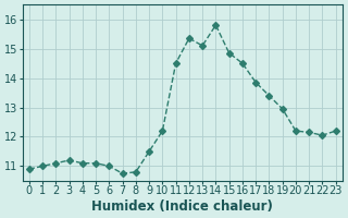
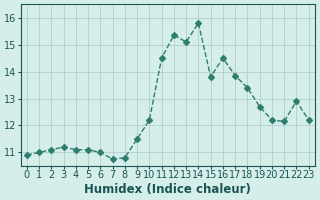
15: 14.85 -> 13.80
19: 12.95 -> 12.70
22: 12.05 -> 12.90
